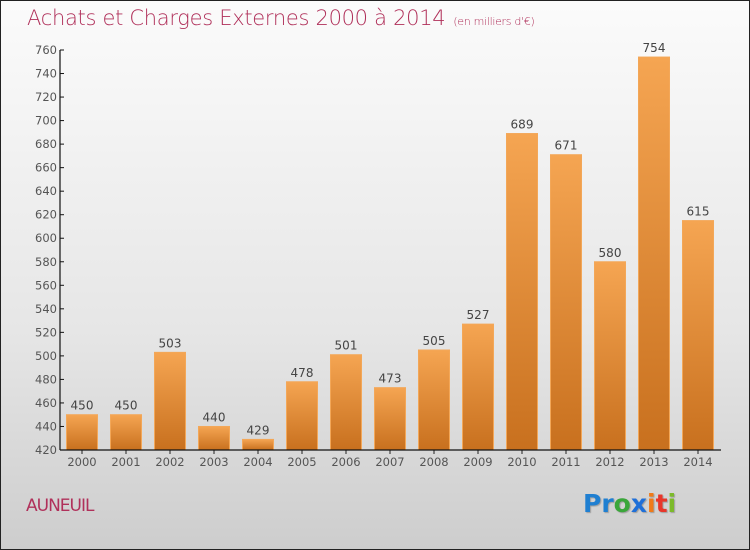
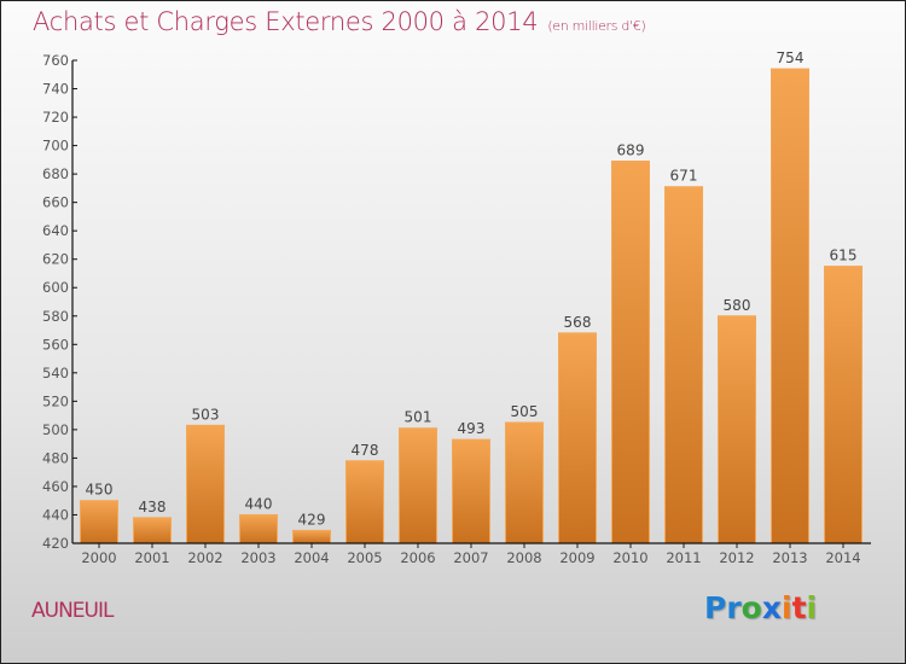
2001: 450 -> 438
2007: 473 -> 493
2009: 527 -> 568
